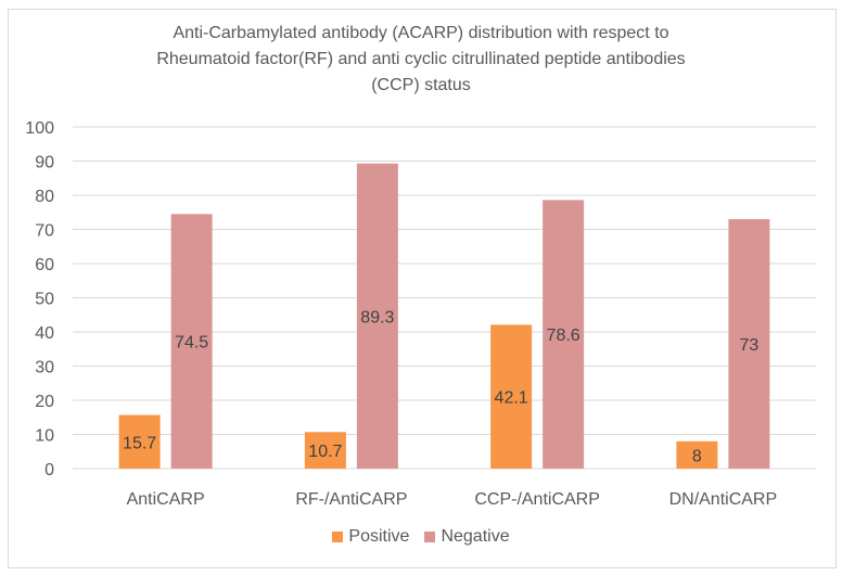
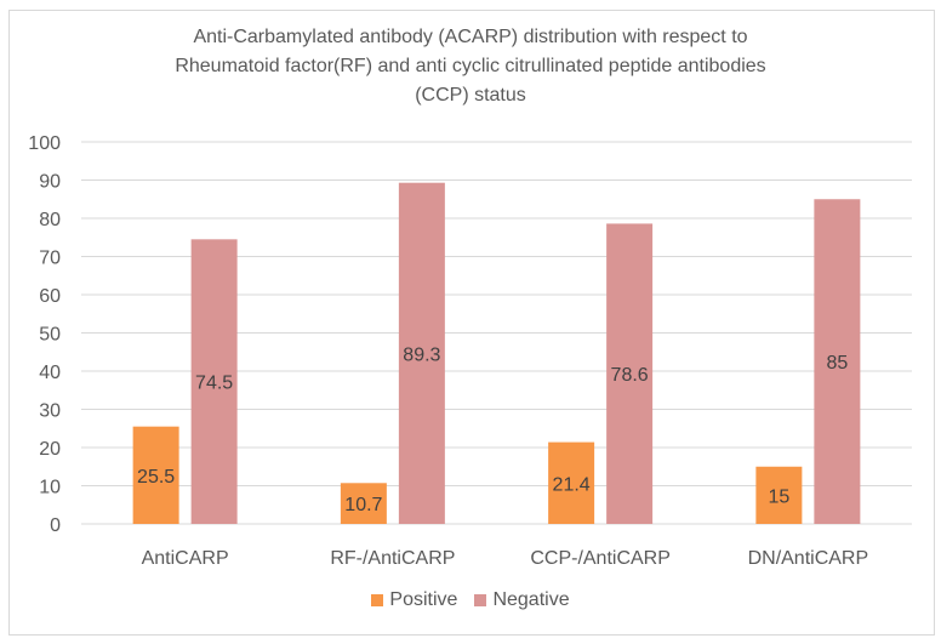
Positive/AntiCARP: 15.7 -> 25.5
Positive/CCP-/AntiCARP: 42.1 -> 21.4
Positive/DN/AntiCARP: 8 -> 15
Negative/DN/AntiCARP: 73 -> 85
